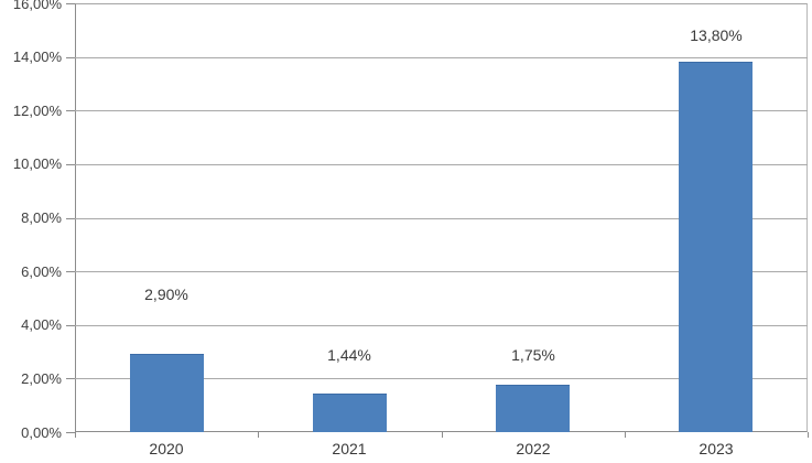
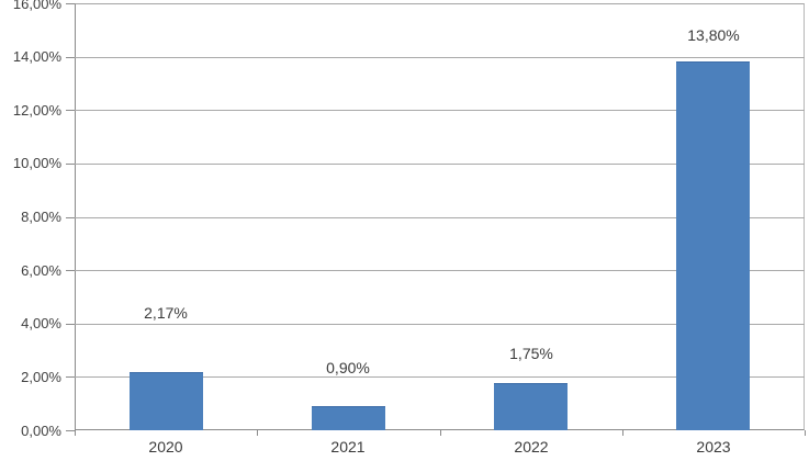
2020: 2,90% -> 2,17%
2021: 1,44% -> 0,90%
